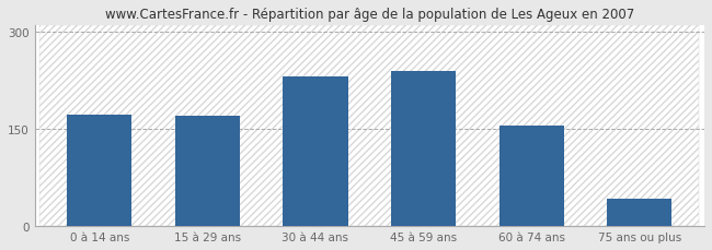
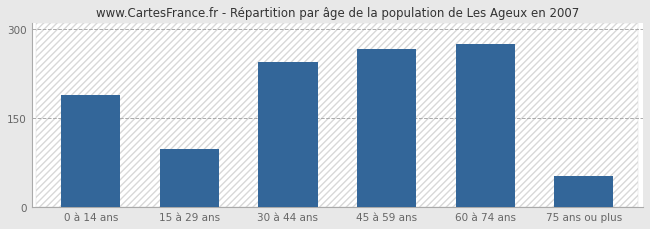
0 à 14 ans: 172 -> 188
15 à 29 ans: 170 -> 98
30 à 44 ans: 230 -> 244
45 à 59 ans: 240 -> 266
60 à 74 ans: 155 -> 274
75 ans ou plus: 42 -> 52
